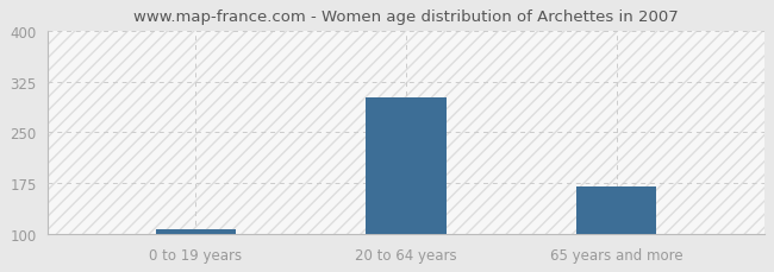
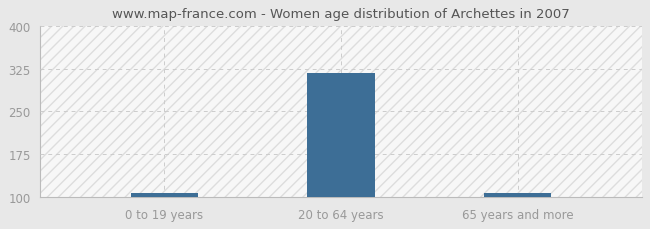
20 to 64 years: 302 -> 317
65 years and more: 170 -> 108
